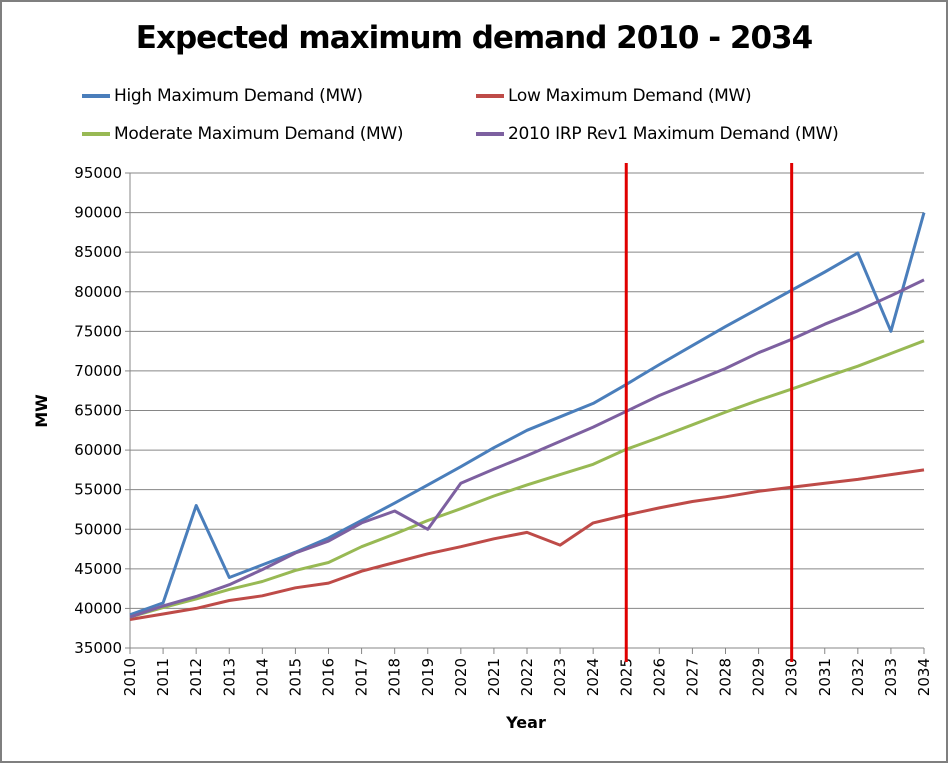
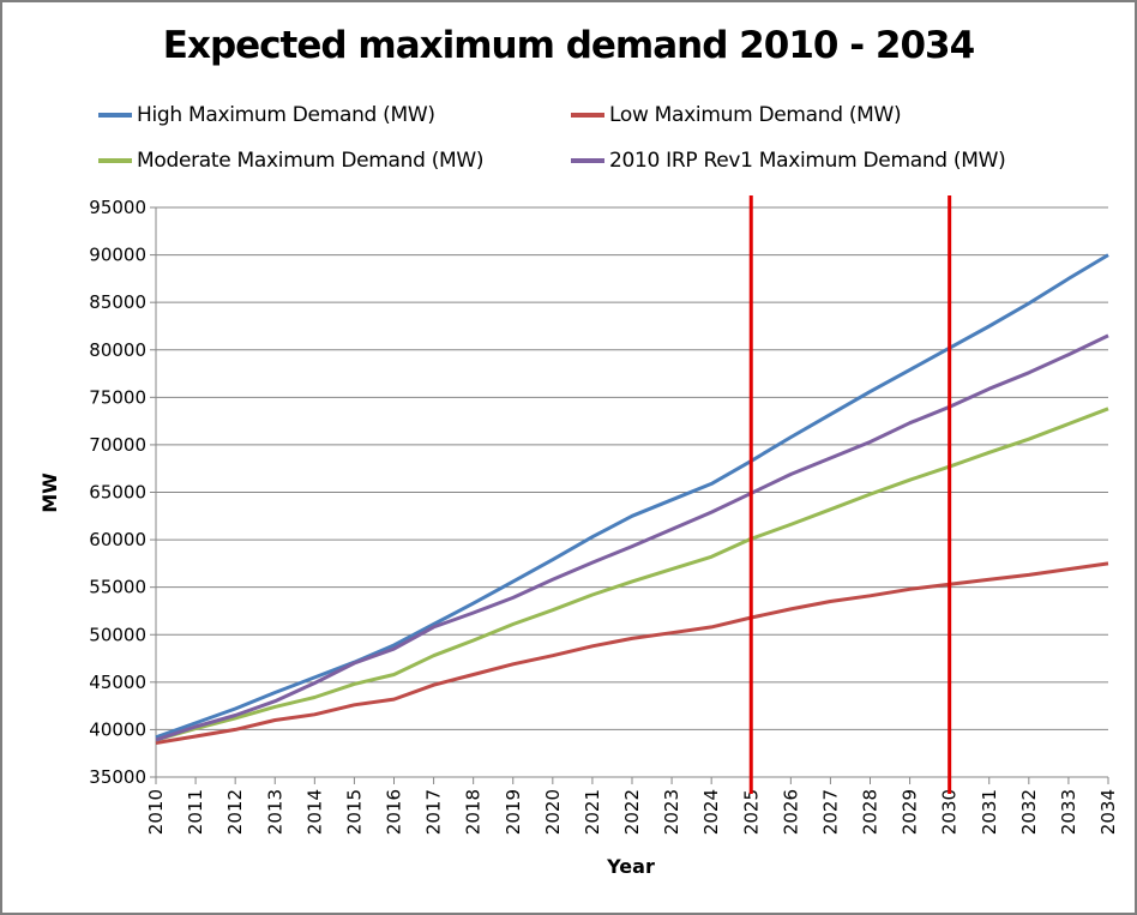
High Maximum Demand (MW)/2012: 53000 -> 42000
2010 IRP Rev1 Maximum Demand (MW)/2019: 50000 -> 54000
Low Maximum Demand (MW)/2023: 48000 -> 50000
High Maximum Demand (MW)/2033: 75000 -> 88000
